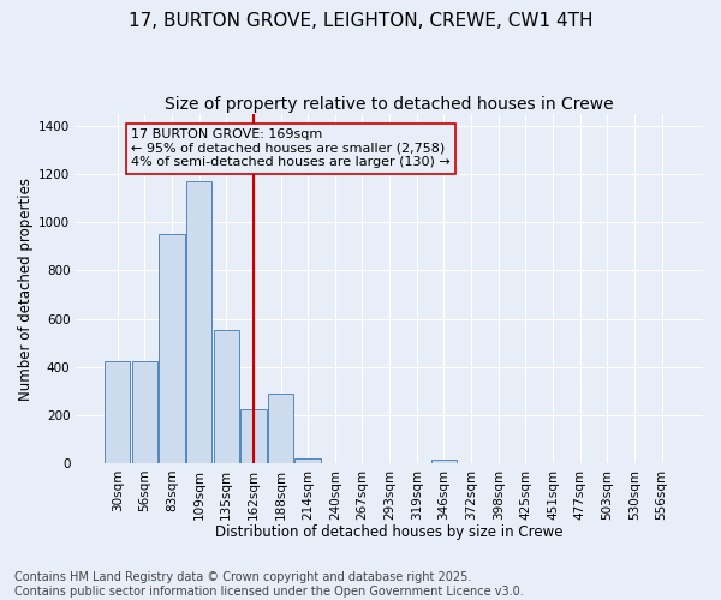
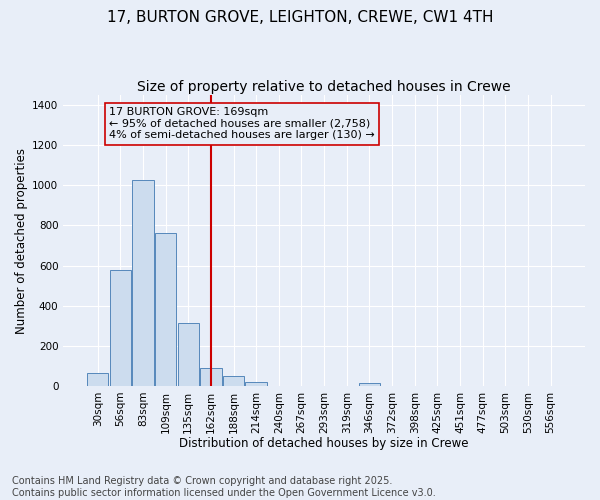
30sqm: 425 -> 65
56sqm: 425 -> 580
83sqm: 950 -> 1025
109sqm: 1170 -> 760
135sqm: 555 -> 315
162sqm: 225 -> 90
188sqm: 290 -> 50
